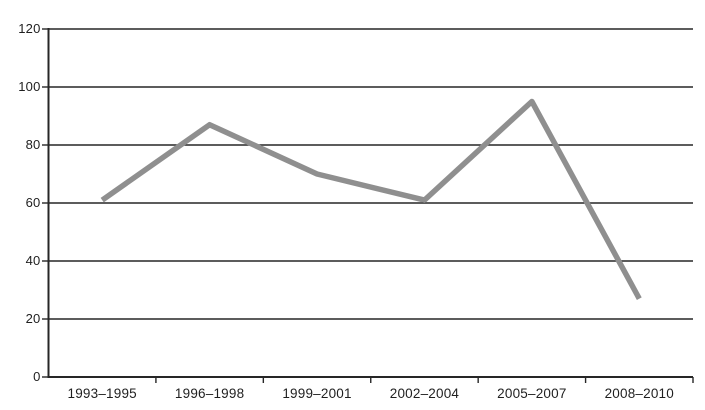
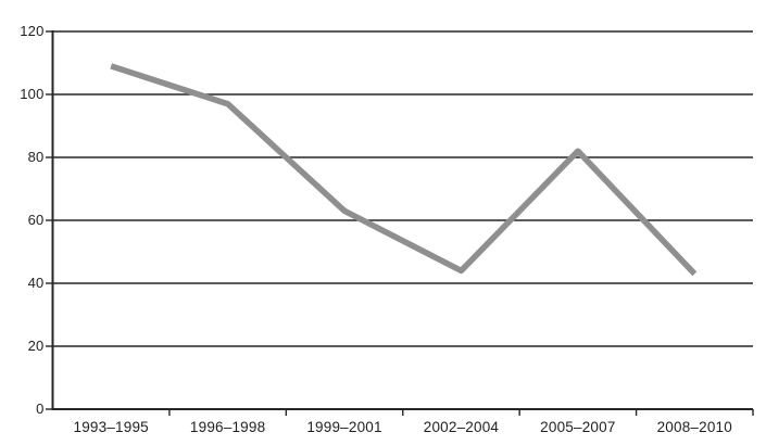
1993–1995: 61 -> 109
1996–1998: 87 -> 97
1999–2001: 70 -> 63
2002–2004: 61 -> 44
2005–2007: 95 -> 82
2008–2010: 27 -> 43
